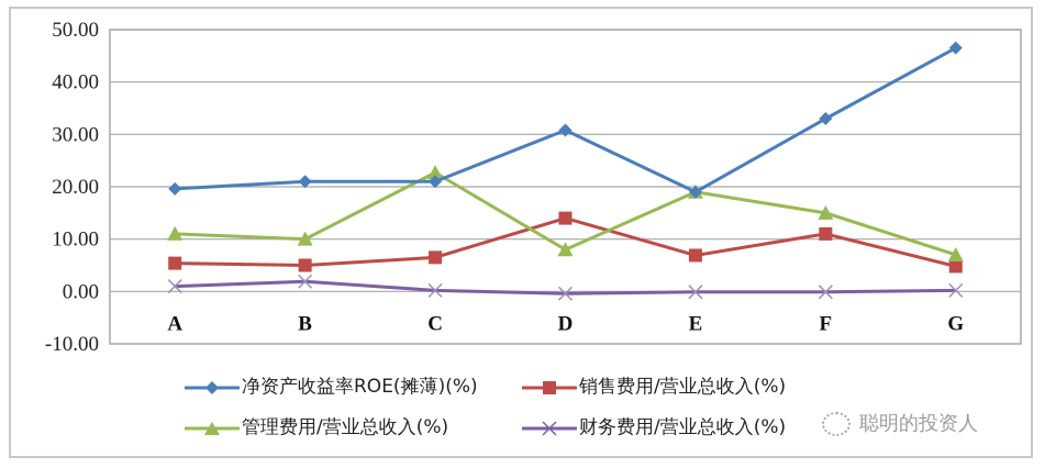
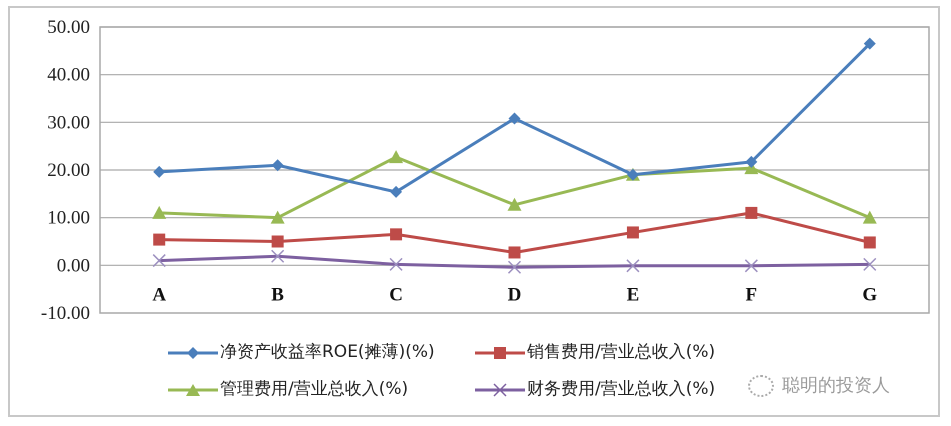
净资产收益率ROE(摊薄)(%)/C: 21 -> 15
销售费用/营业总收入(%)/D: 14 -> 3
管理费用/营业总收入(%)/D: 8 -> 13
净资产收益率ROE(摊薄)(%)/F: 33 -> 22
管理费用/营业总收入(%)/F: 15 -> 20
管理费用/营业总收入(%)/G: 7 -> 10
